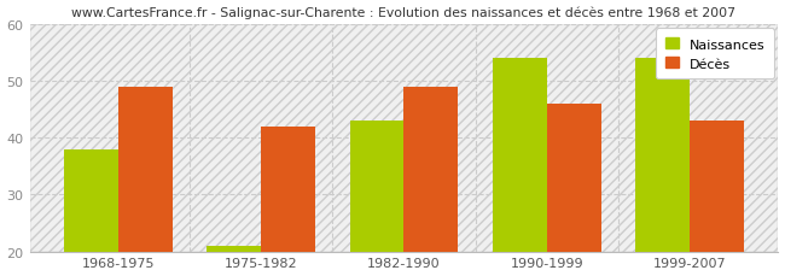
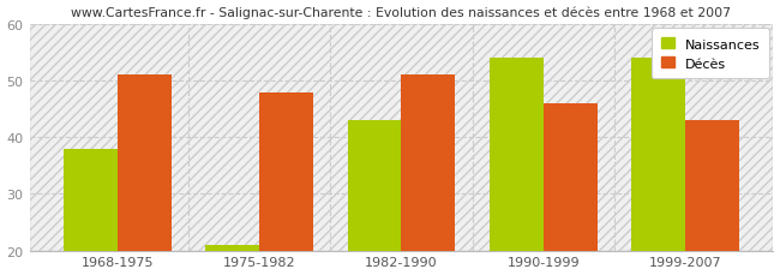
Décès/1968-1975: 49 -> 51
Décès/1975-1982: 42 -> 48
Décès/1982-1990: 49 -> 51
